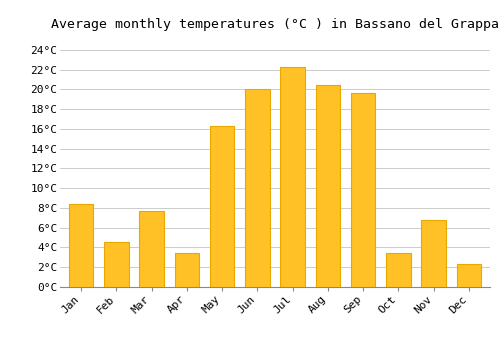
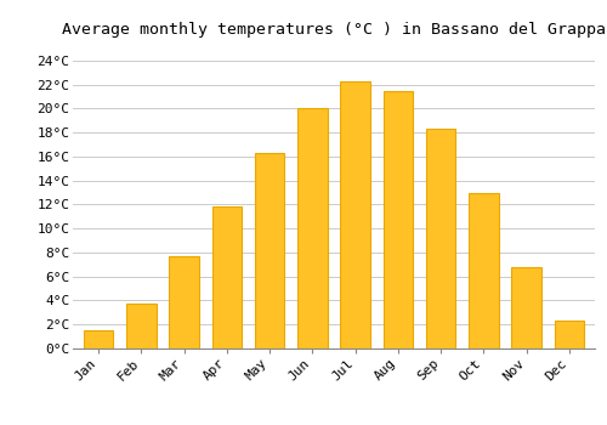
Jan: 8.4°C -> 1.5°C
Feb: 4.6°C -> 3.7°C
Apr: 3.4°C -> 11.8°C
Aug: 20.4°C -> 21.5°C
Sep: 19.6°C -> 18.3°C
Oct: 3.4°C -> 13.0°C
